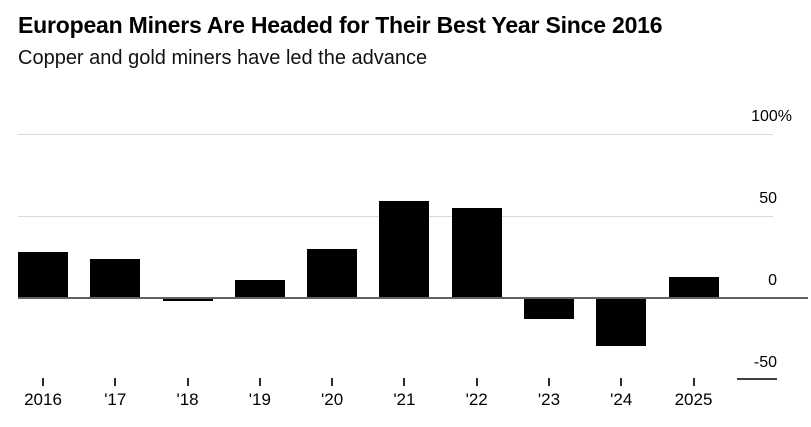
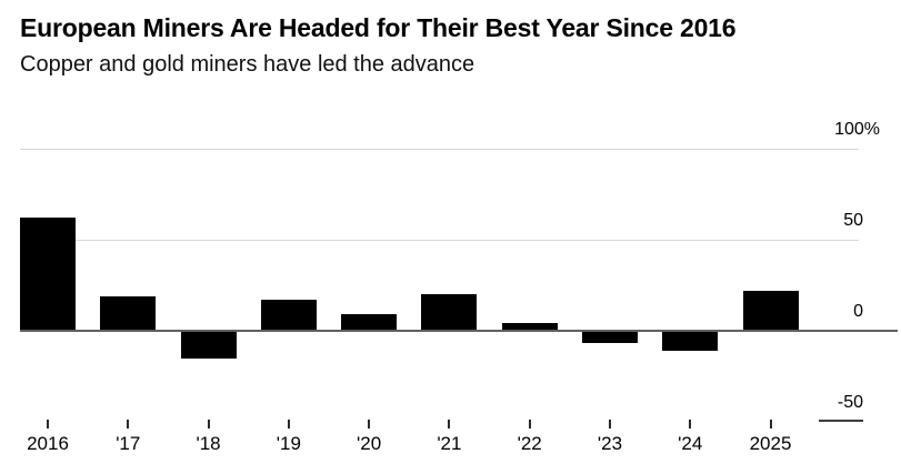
2016: 28 -> 62
'17: 24 -> 19
'18: -2 -> -15
'19: 11 -> 17
'20: 30 -> 9
'21: 59 -> 20
'22: 55 -> 4
'23: -13 -> -6
'24: -29 -> -11
2025: 13 -> 22
